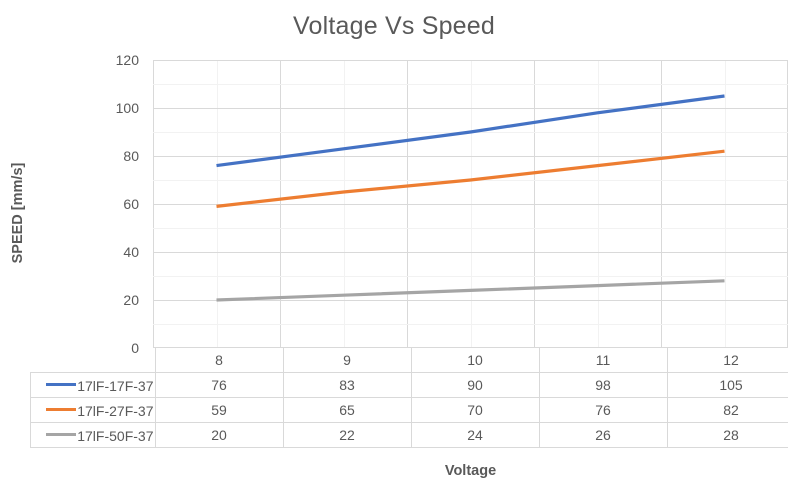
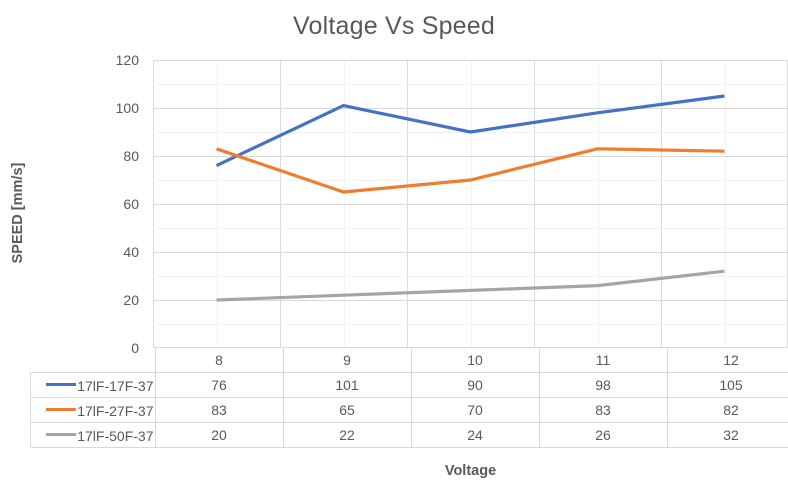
17lF-27F-37/8: 59 -> 83
17lF-17F-37/9: 83 -> 101
17lF-27F-37/11: 76 -> 83
17lF-50F-37/12: 28 -> 32
